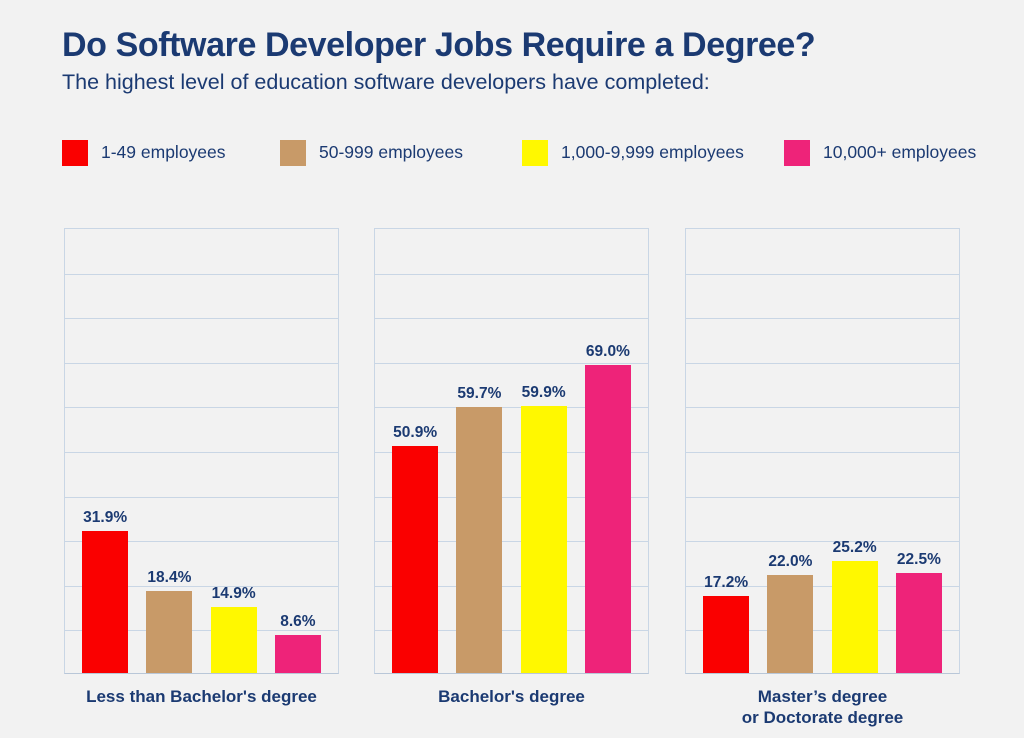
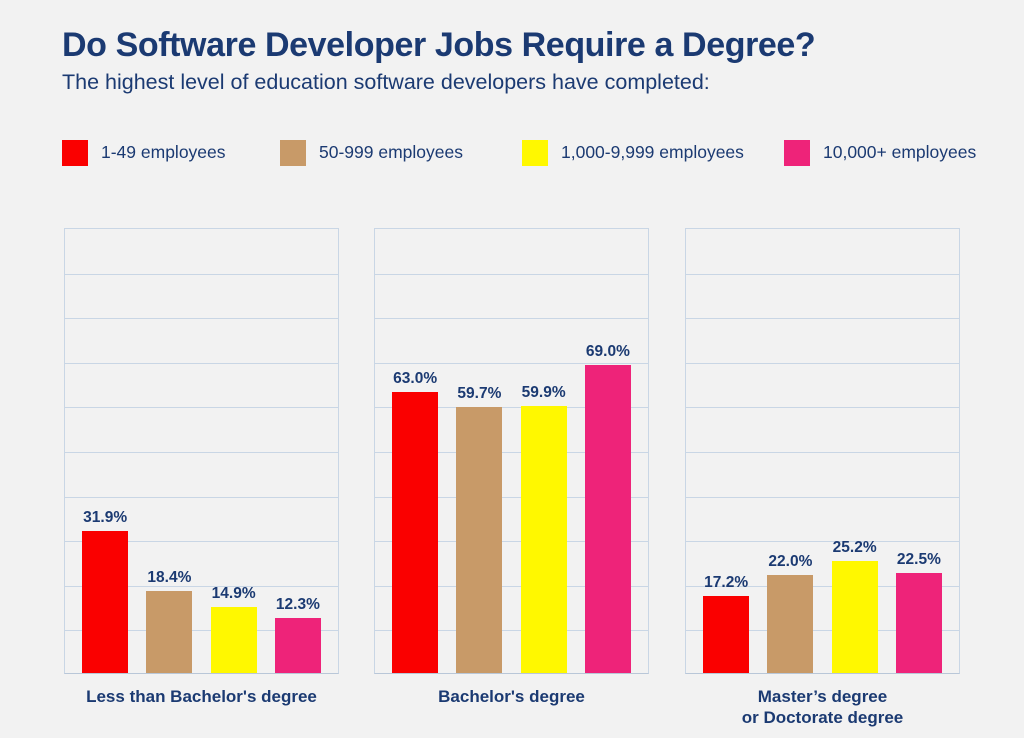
10,000+ employees/Less than Bachelor's degree: 8.6% -> 12.3%
1-49 employees/Bachelor's degree: 50.9% -> 63.0%
